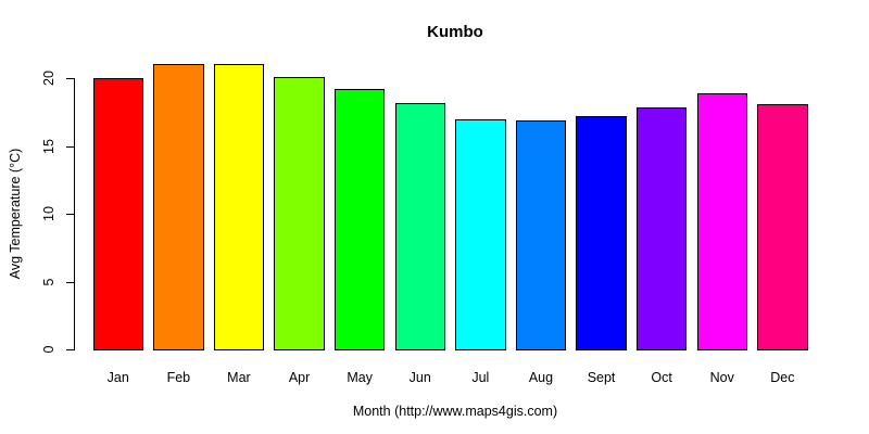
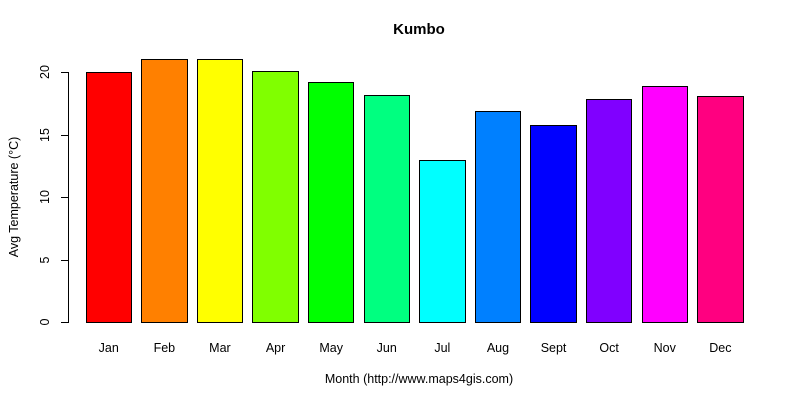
Jul: 17.0 -> 13.0
Sept: 17.2 -> 15.8
